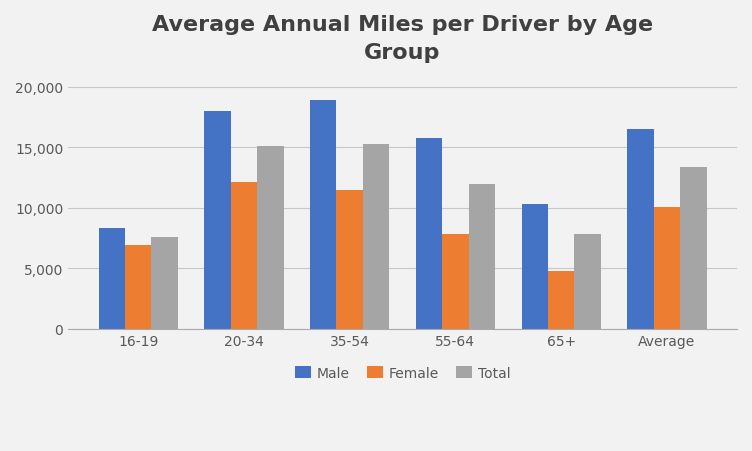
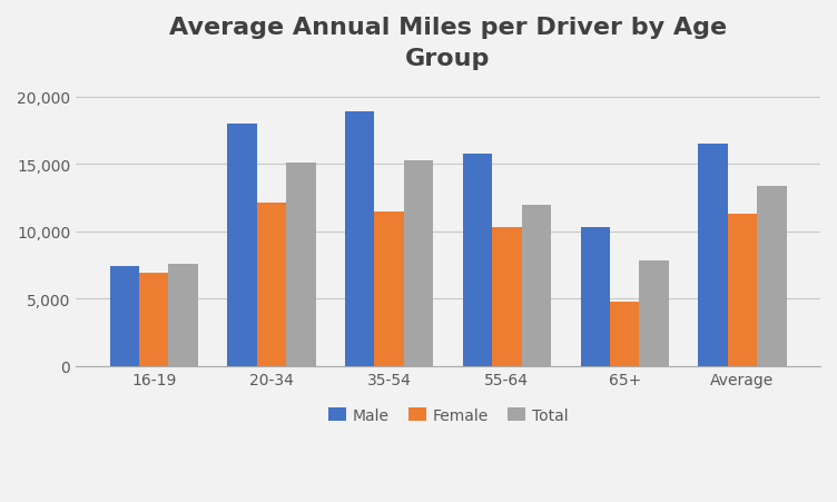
Male/16-19: 8,300 -> 7,400
Female/55-64: 7,800 -> 10,300
Female/Average: 10,100 -> 11,300
